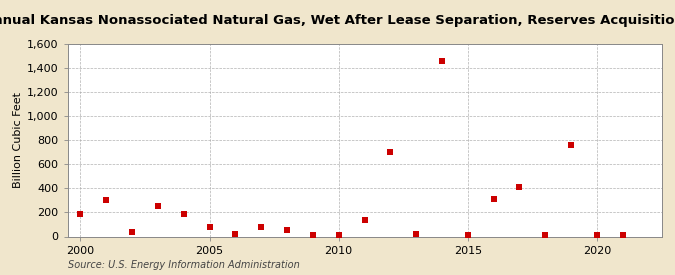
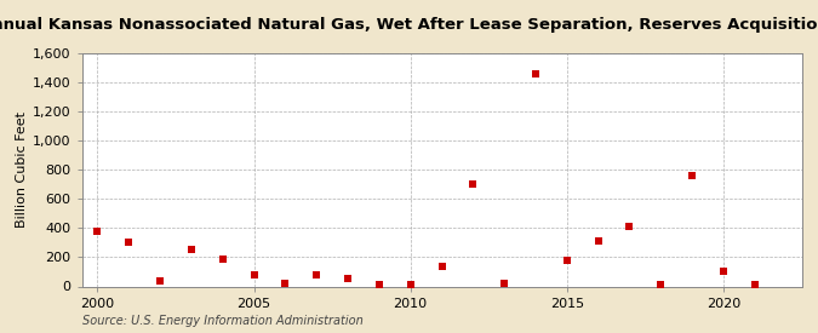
2000: 190 -> 380
2015: 10 -> 180
2020: 20 -> 100
